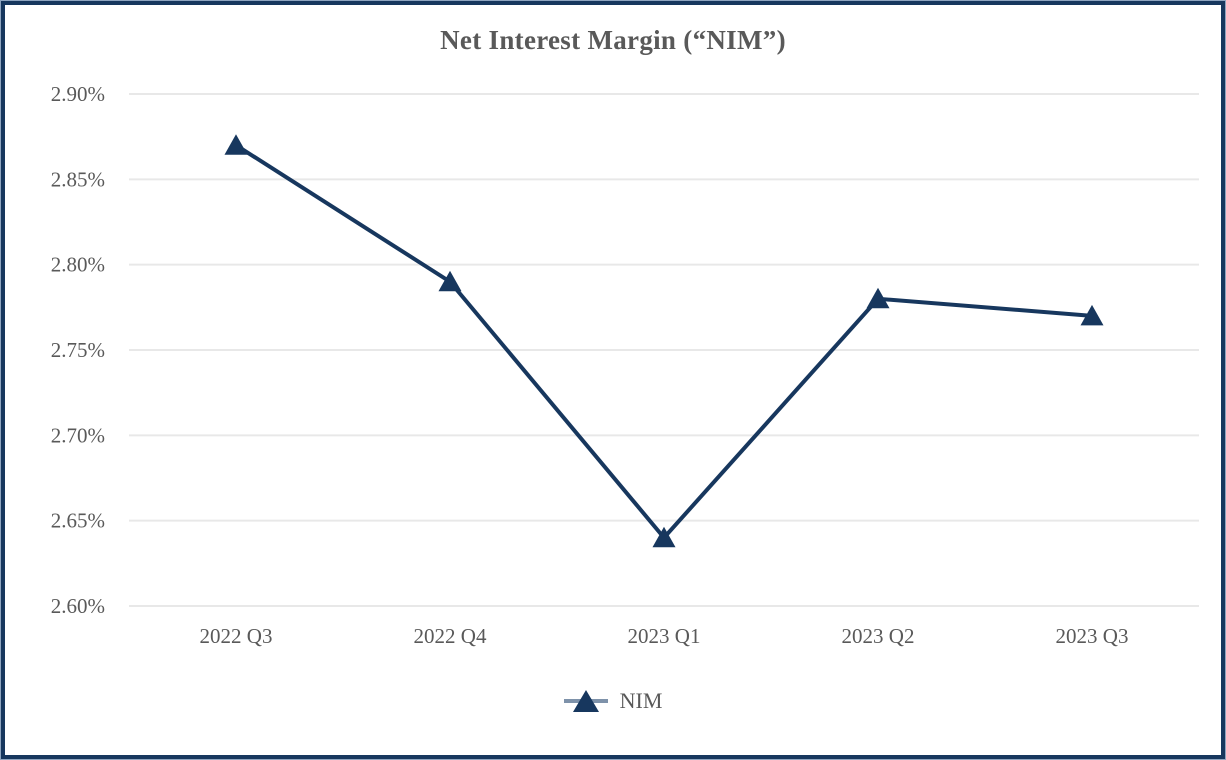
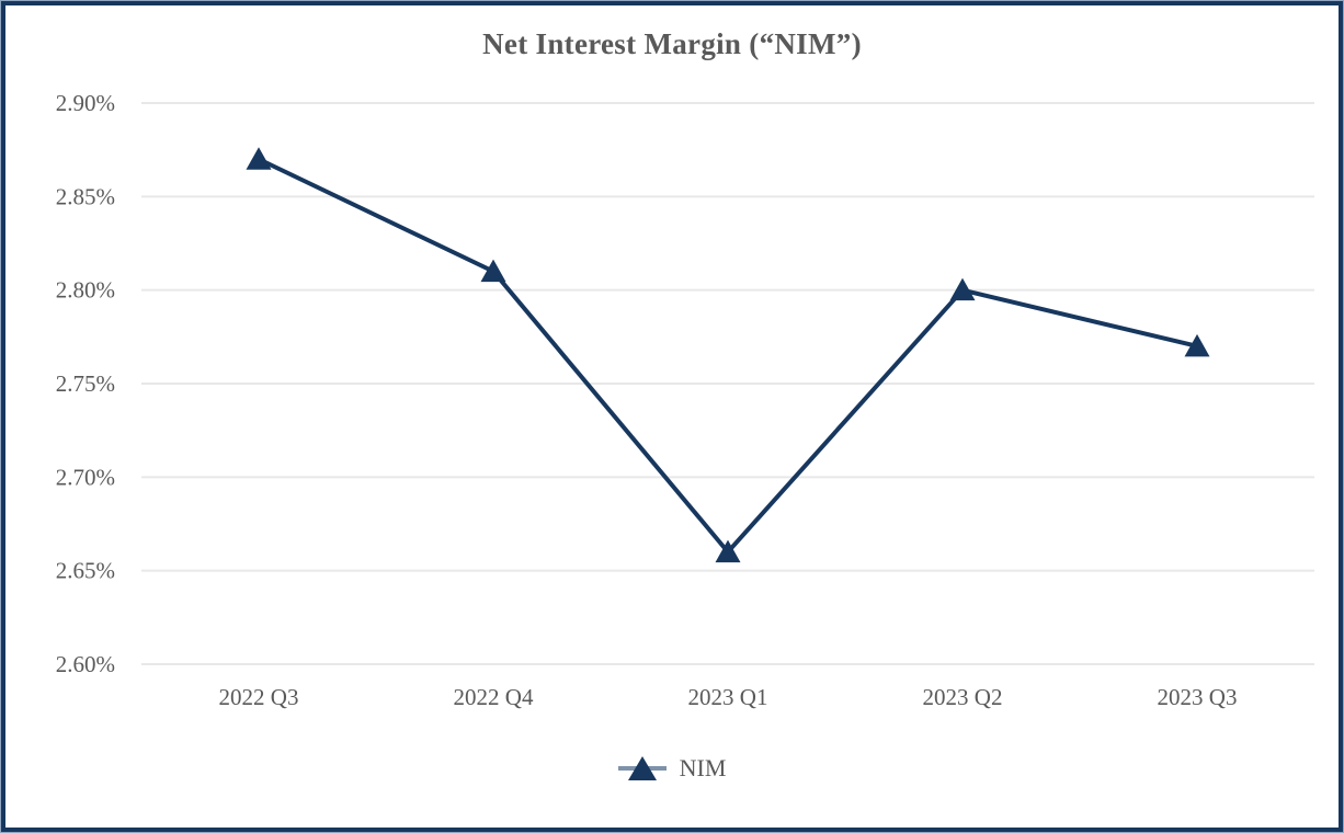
2022 Q4: 2.79% -> 2.81%
2023 Q1: 2.64% -> 2.66%
2023 Q2: 2.78% -> 2.80%
